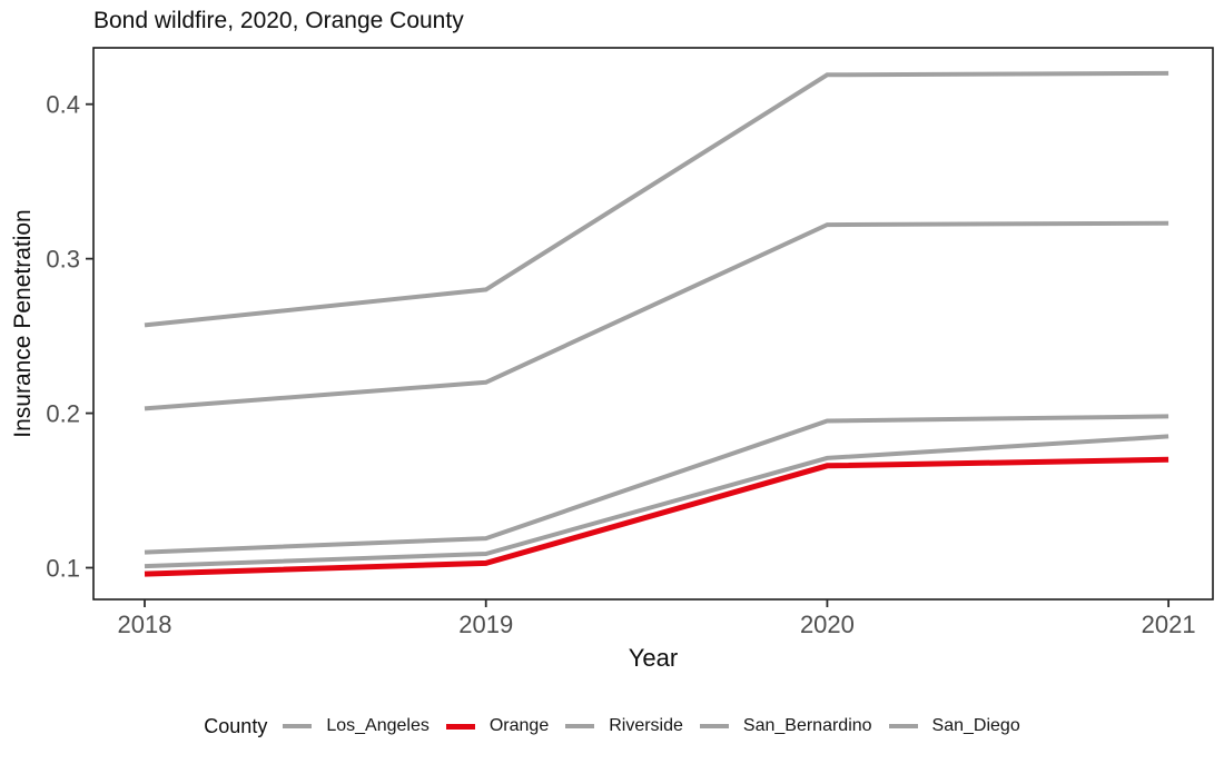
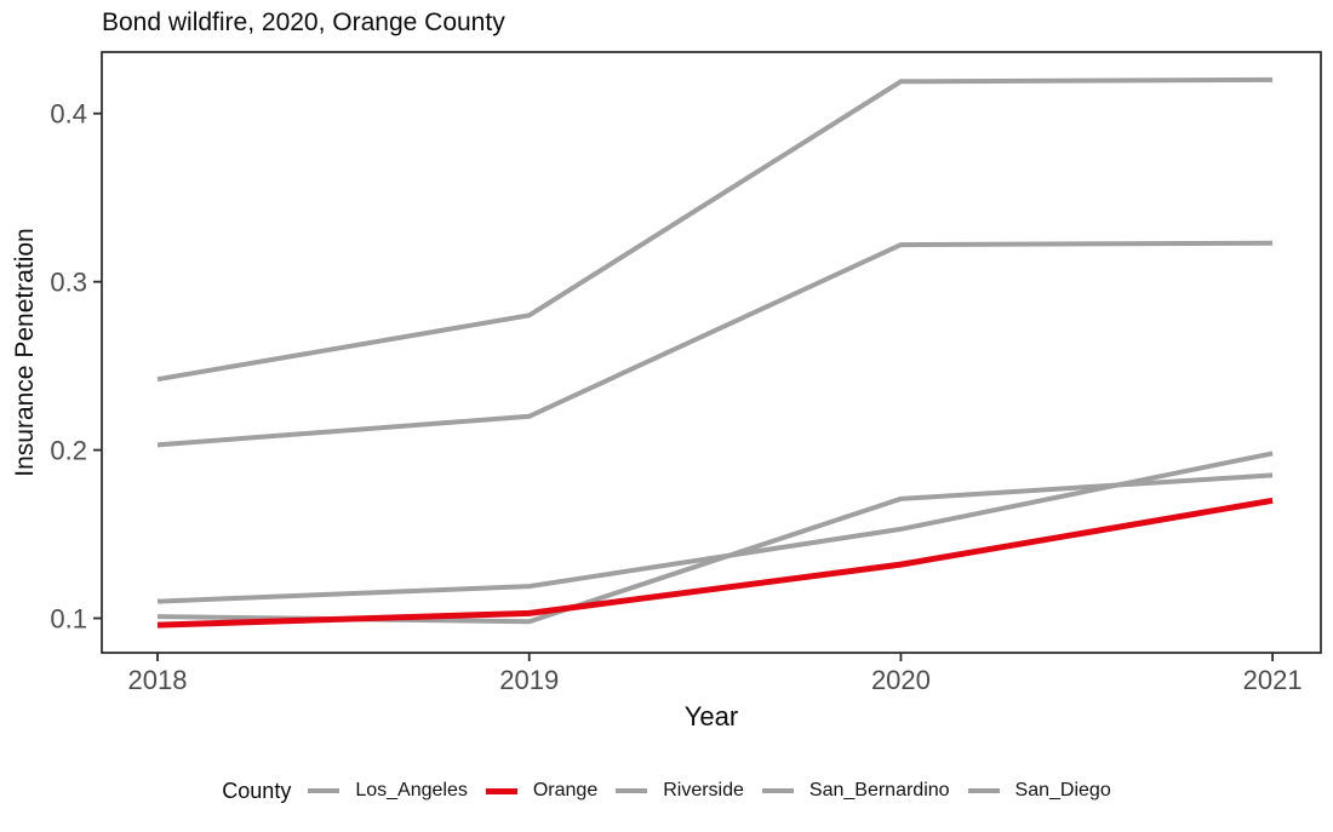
Los_Angeles/2018: 0.257 -> 0.242
San_Diego/2019: 0.109 -> 0.098
Orange/2020: 0.166 -> 0.132
San_Bernardino/2020: 0.195 -> 0.153
